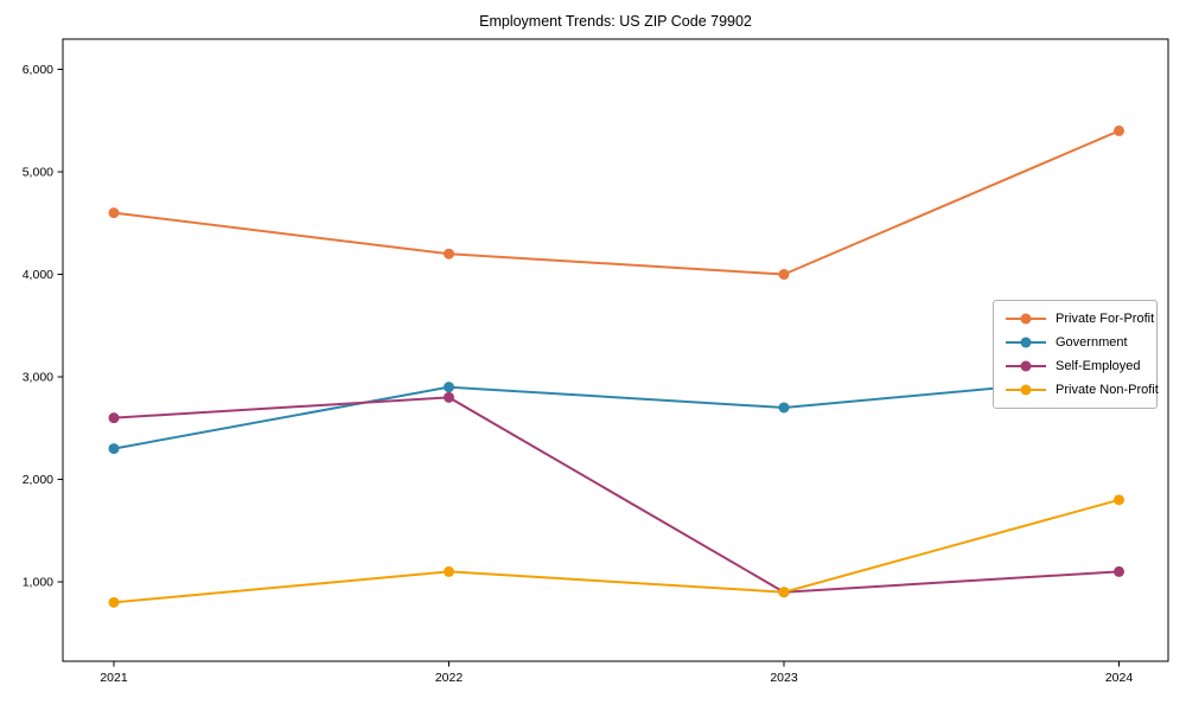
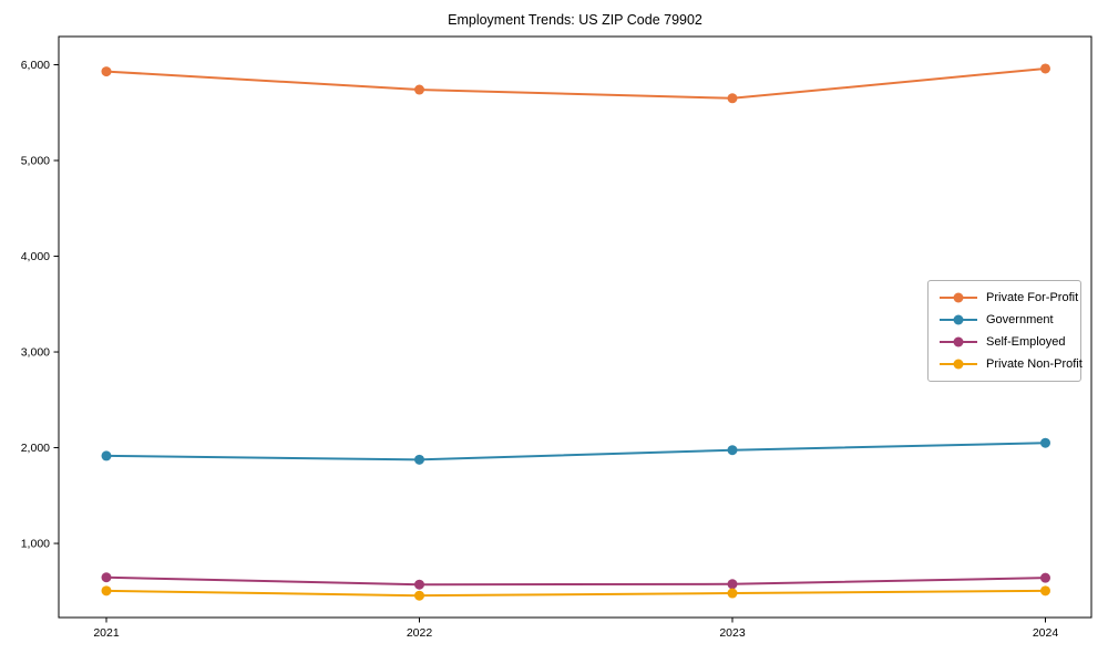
Private For-Profit/2021: 4600 -> 5900
Government/2021: 2300 -> 1900
Self-Employed/2021: 2600 -> 600
Private Non-Profit/2021: 800 -> 500
Private For-Profit/2022: 4200 -> 5700
Government/2022: 2900 -> 1900
Self-Employed/2022: 2800 -> 600
Private Non-Profit/2022: 1100 -> 500
Private For-Profit/2023: 4000 -> 5600
Government/2023: 2700 -> 2000
Self-Employed/2023: 900 -> 600
Private Non-Profit/2023: 900 -> 500
Private For-Profit/2024: 5400 -> 6000
Government/2024: 3000 -> 2000
Self-Employed/2024: 1100 -> 600
Private Non-Profit/2024: 1800 -> 500
